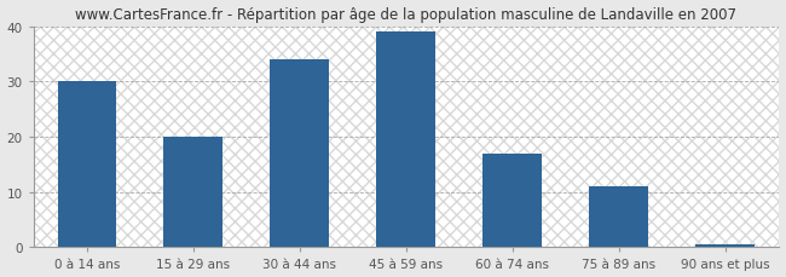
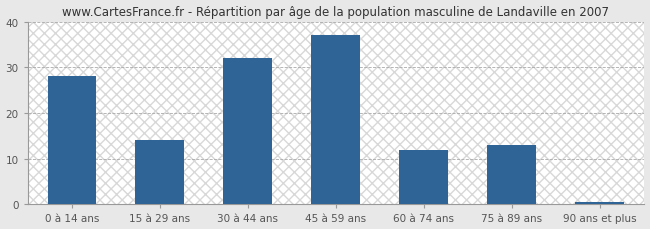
0 à 14 ans: 30.0 -> 28.0
15 à 29 ans: 20.0 -> 14.0
30 à 44 ans: 34.0 -> 32.0
45 à 59 ans: 39.0 -> 37.0
60 à 74 ans: 17.0 -> 12.0
75 à 89 ans: 11.0 -> 13.0
